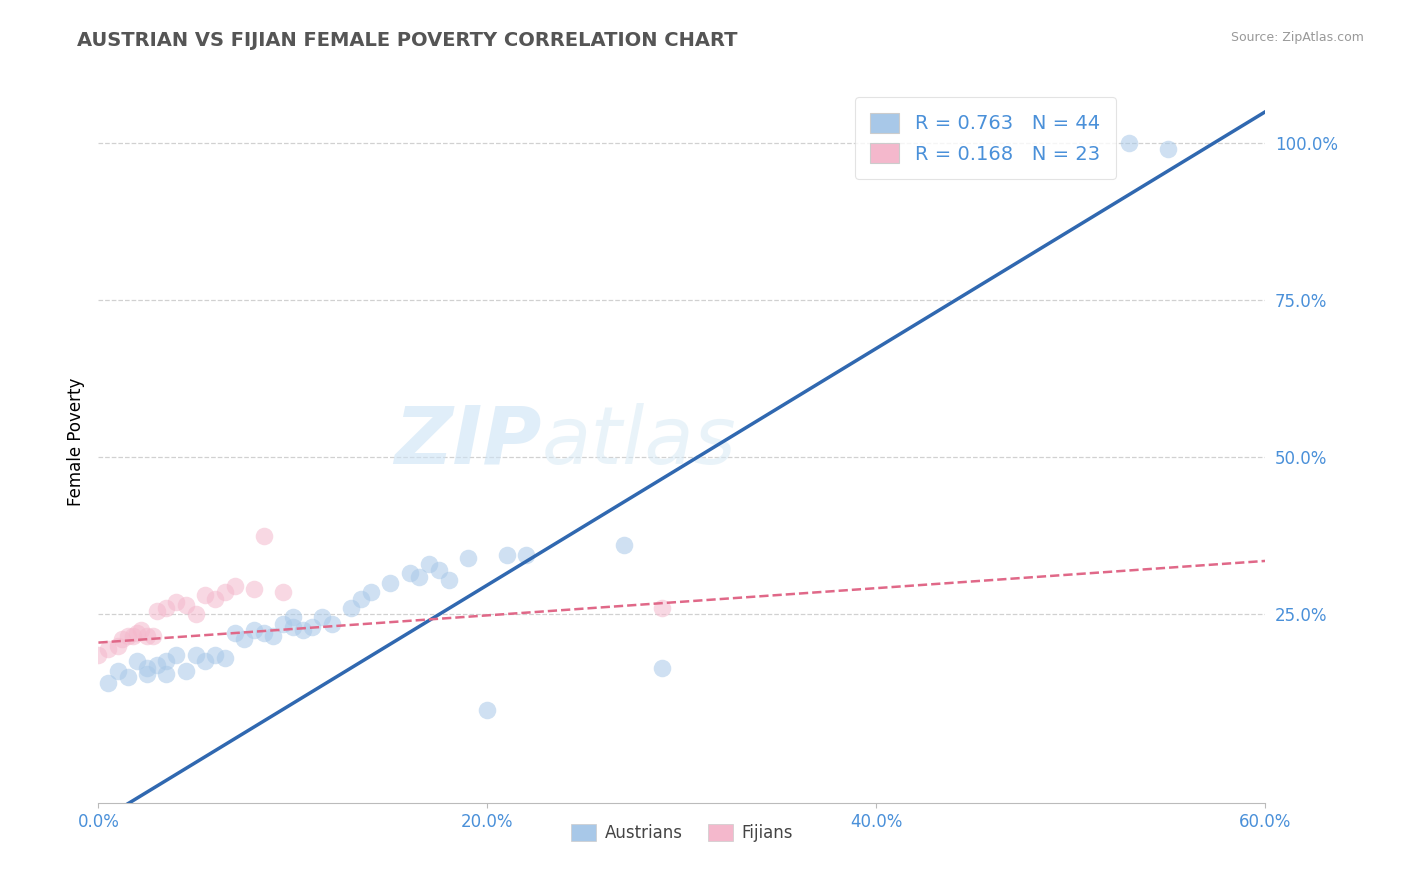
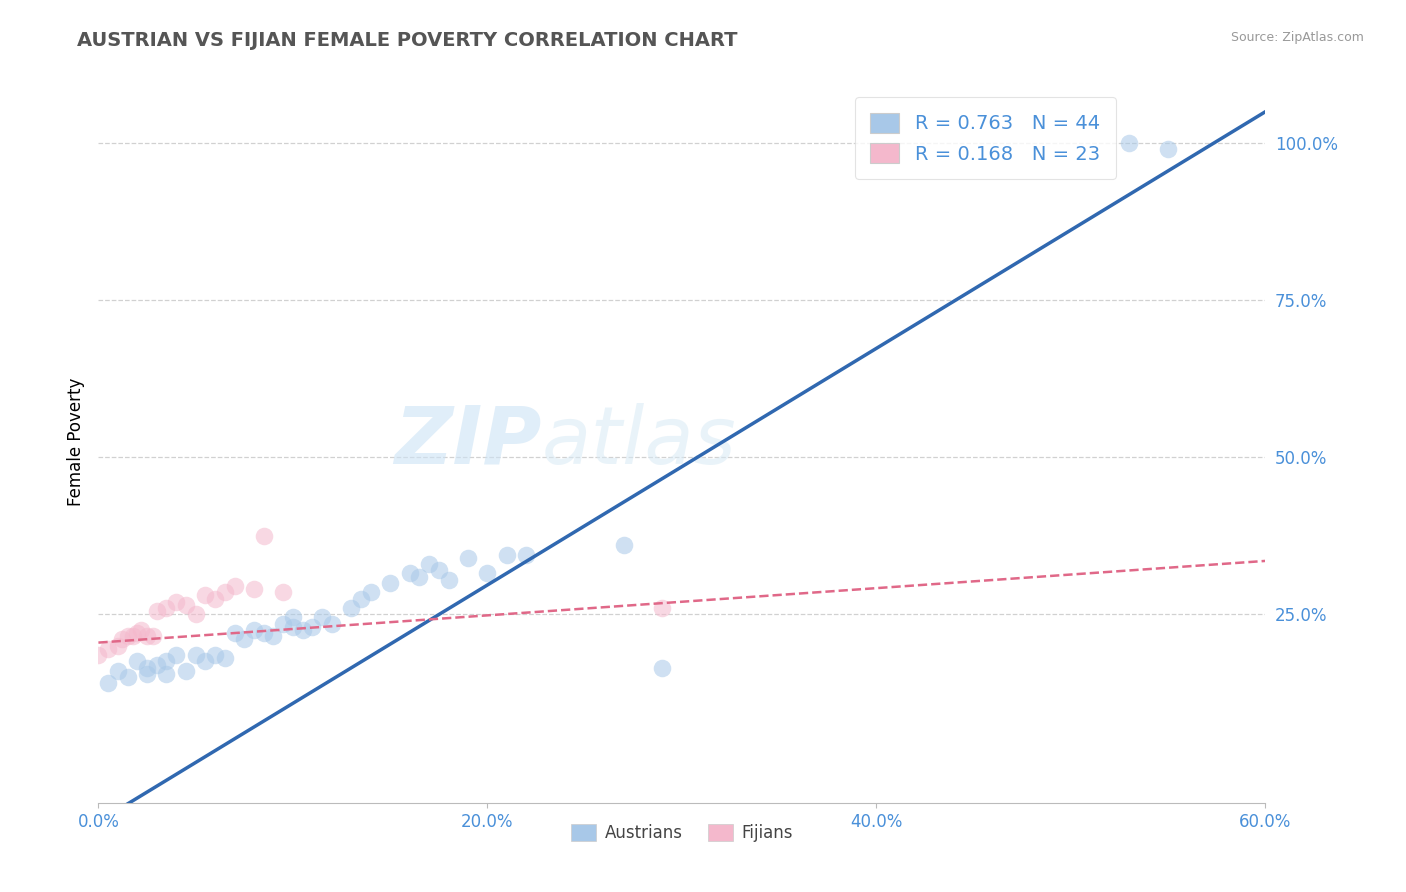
Austrians/20.0%: 9.8% -> 31.5%
